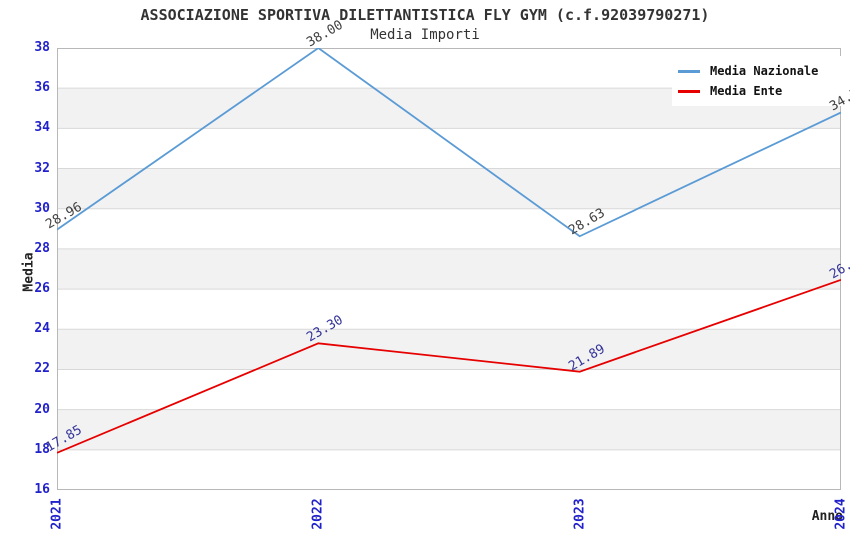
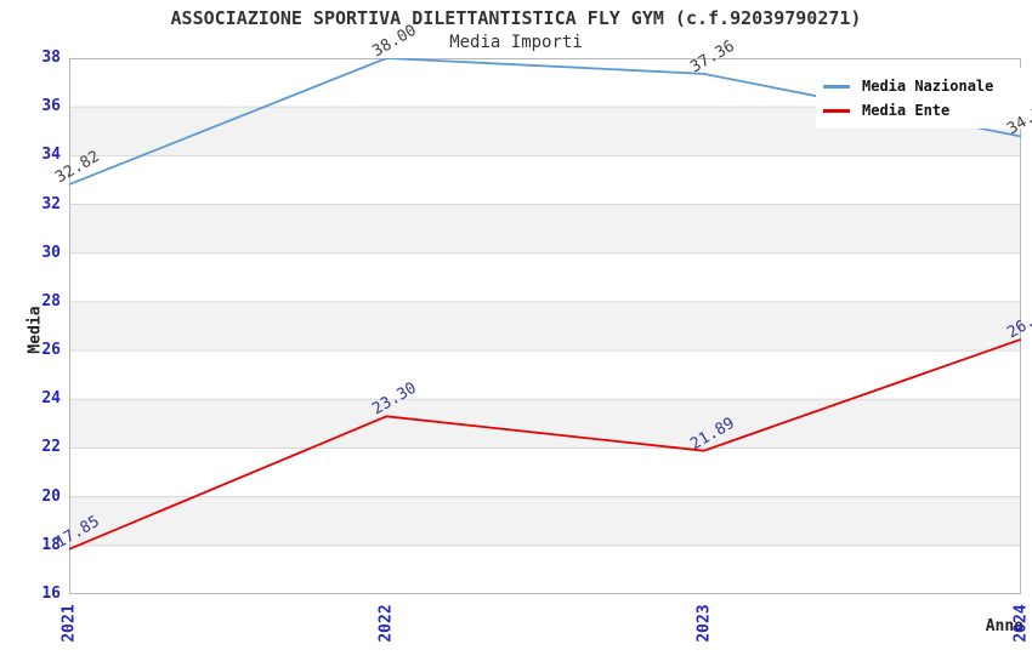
Media Nazionale/2021: 28.96 -> 32.82
Media Nazionale/2023: 28.63 -> 37.36
